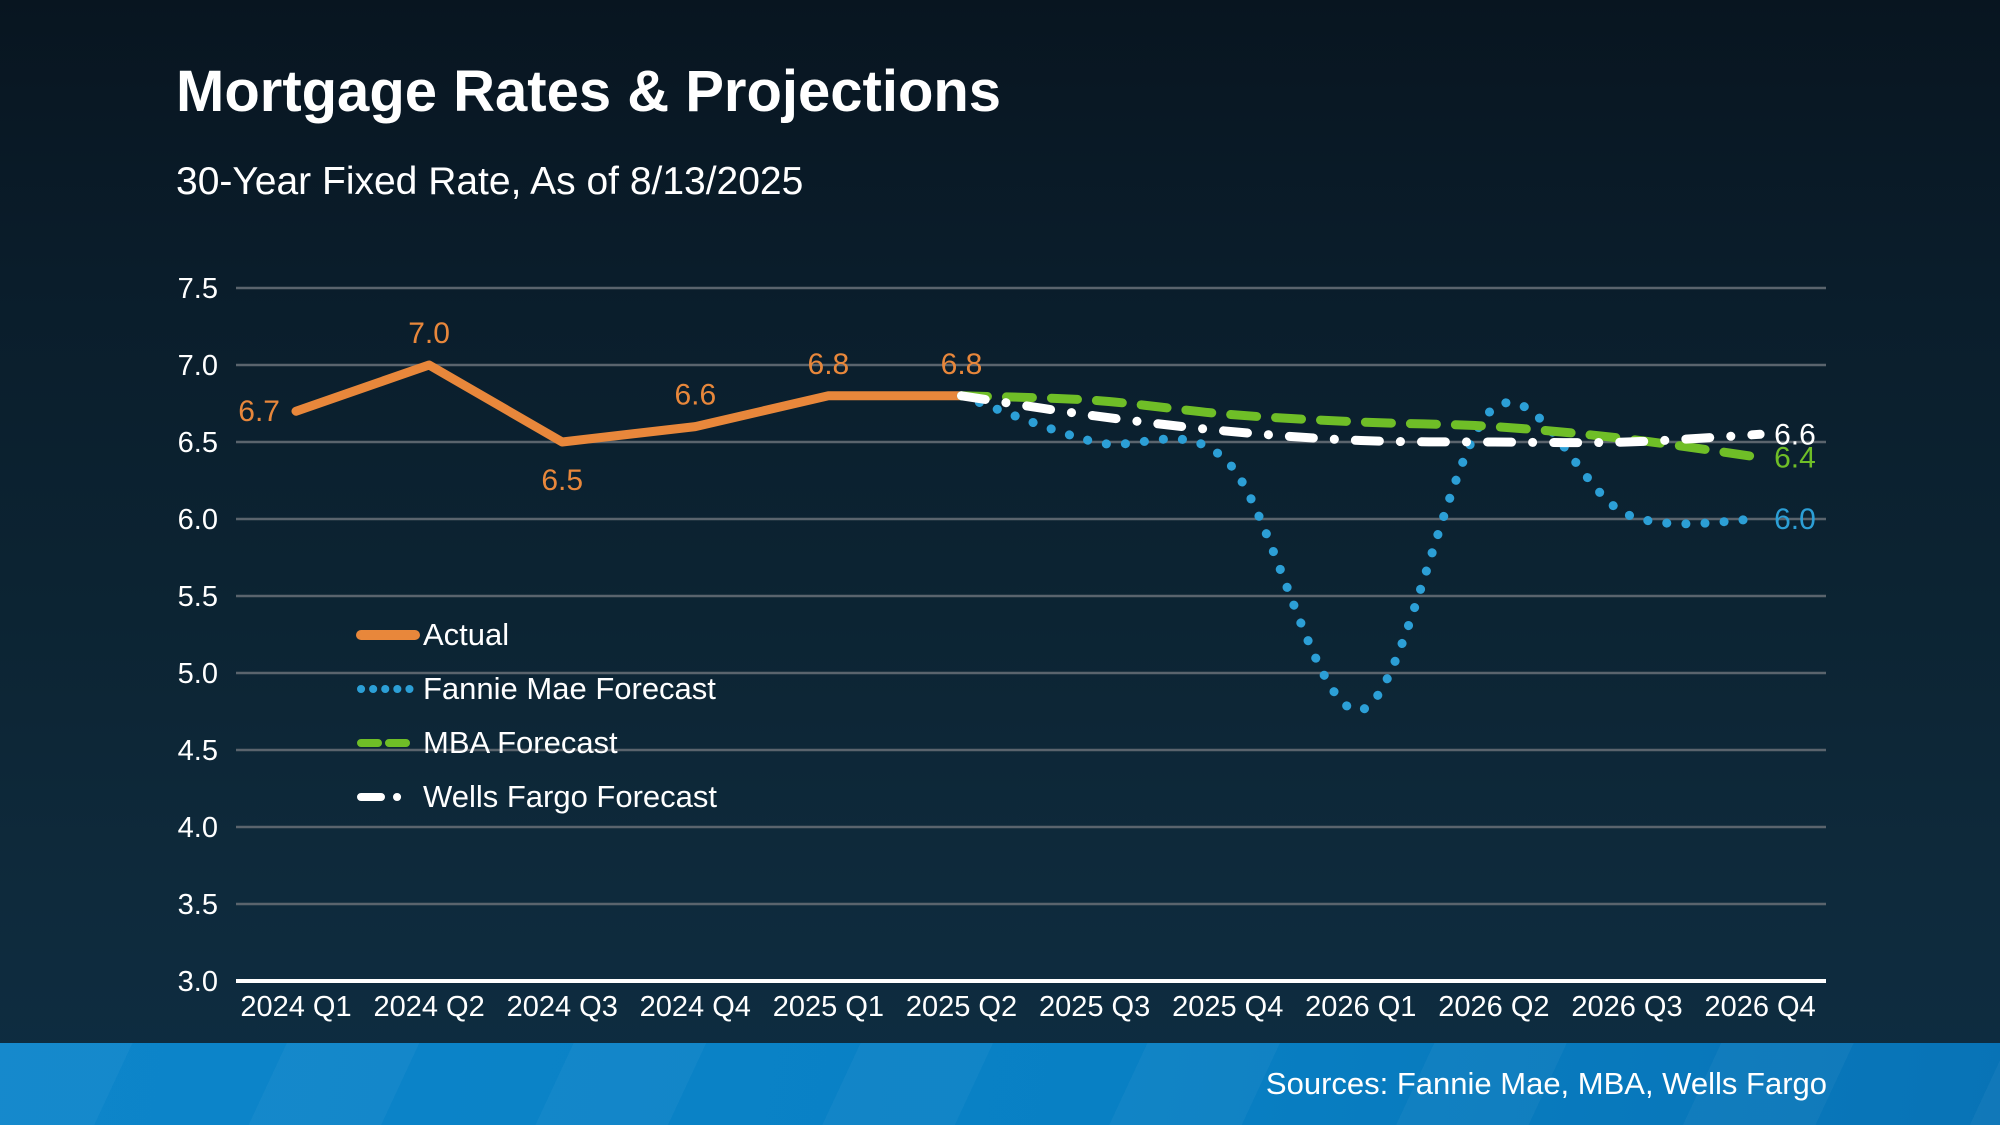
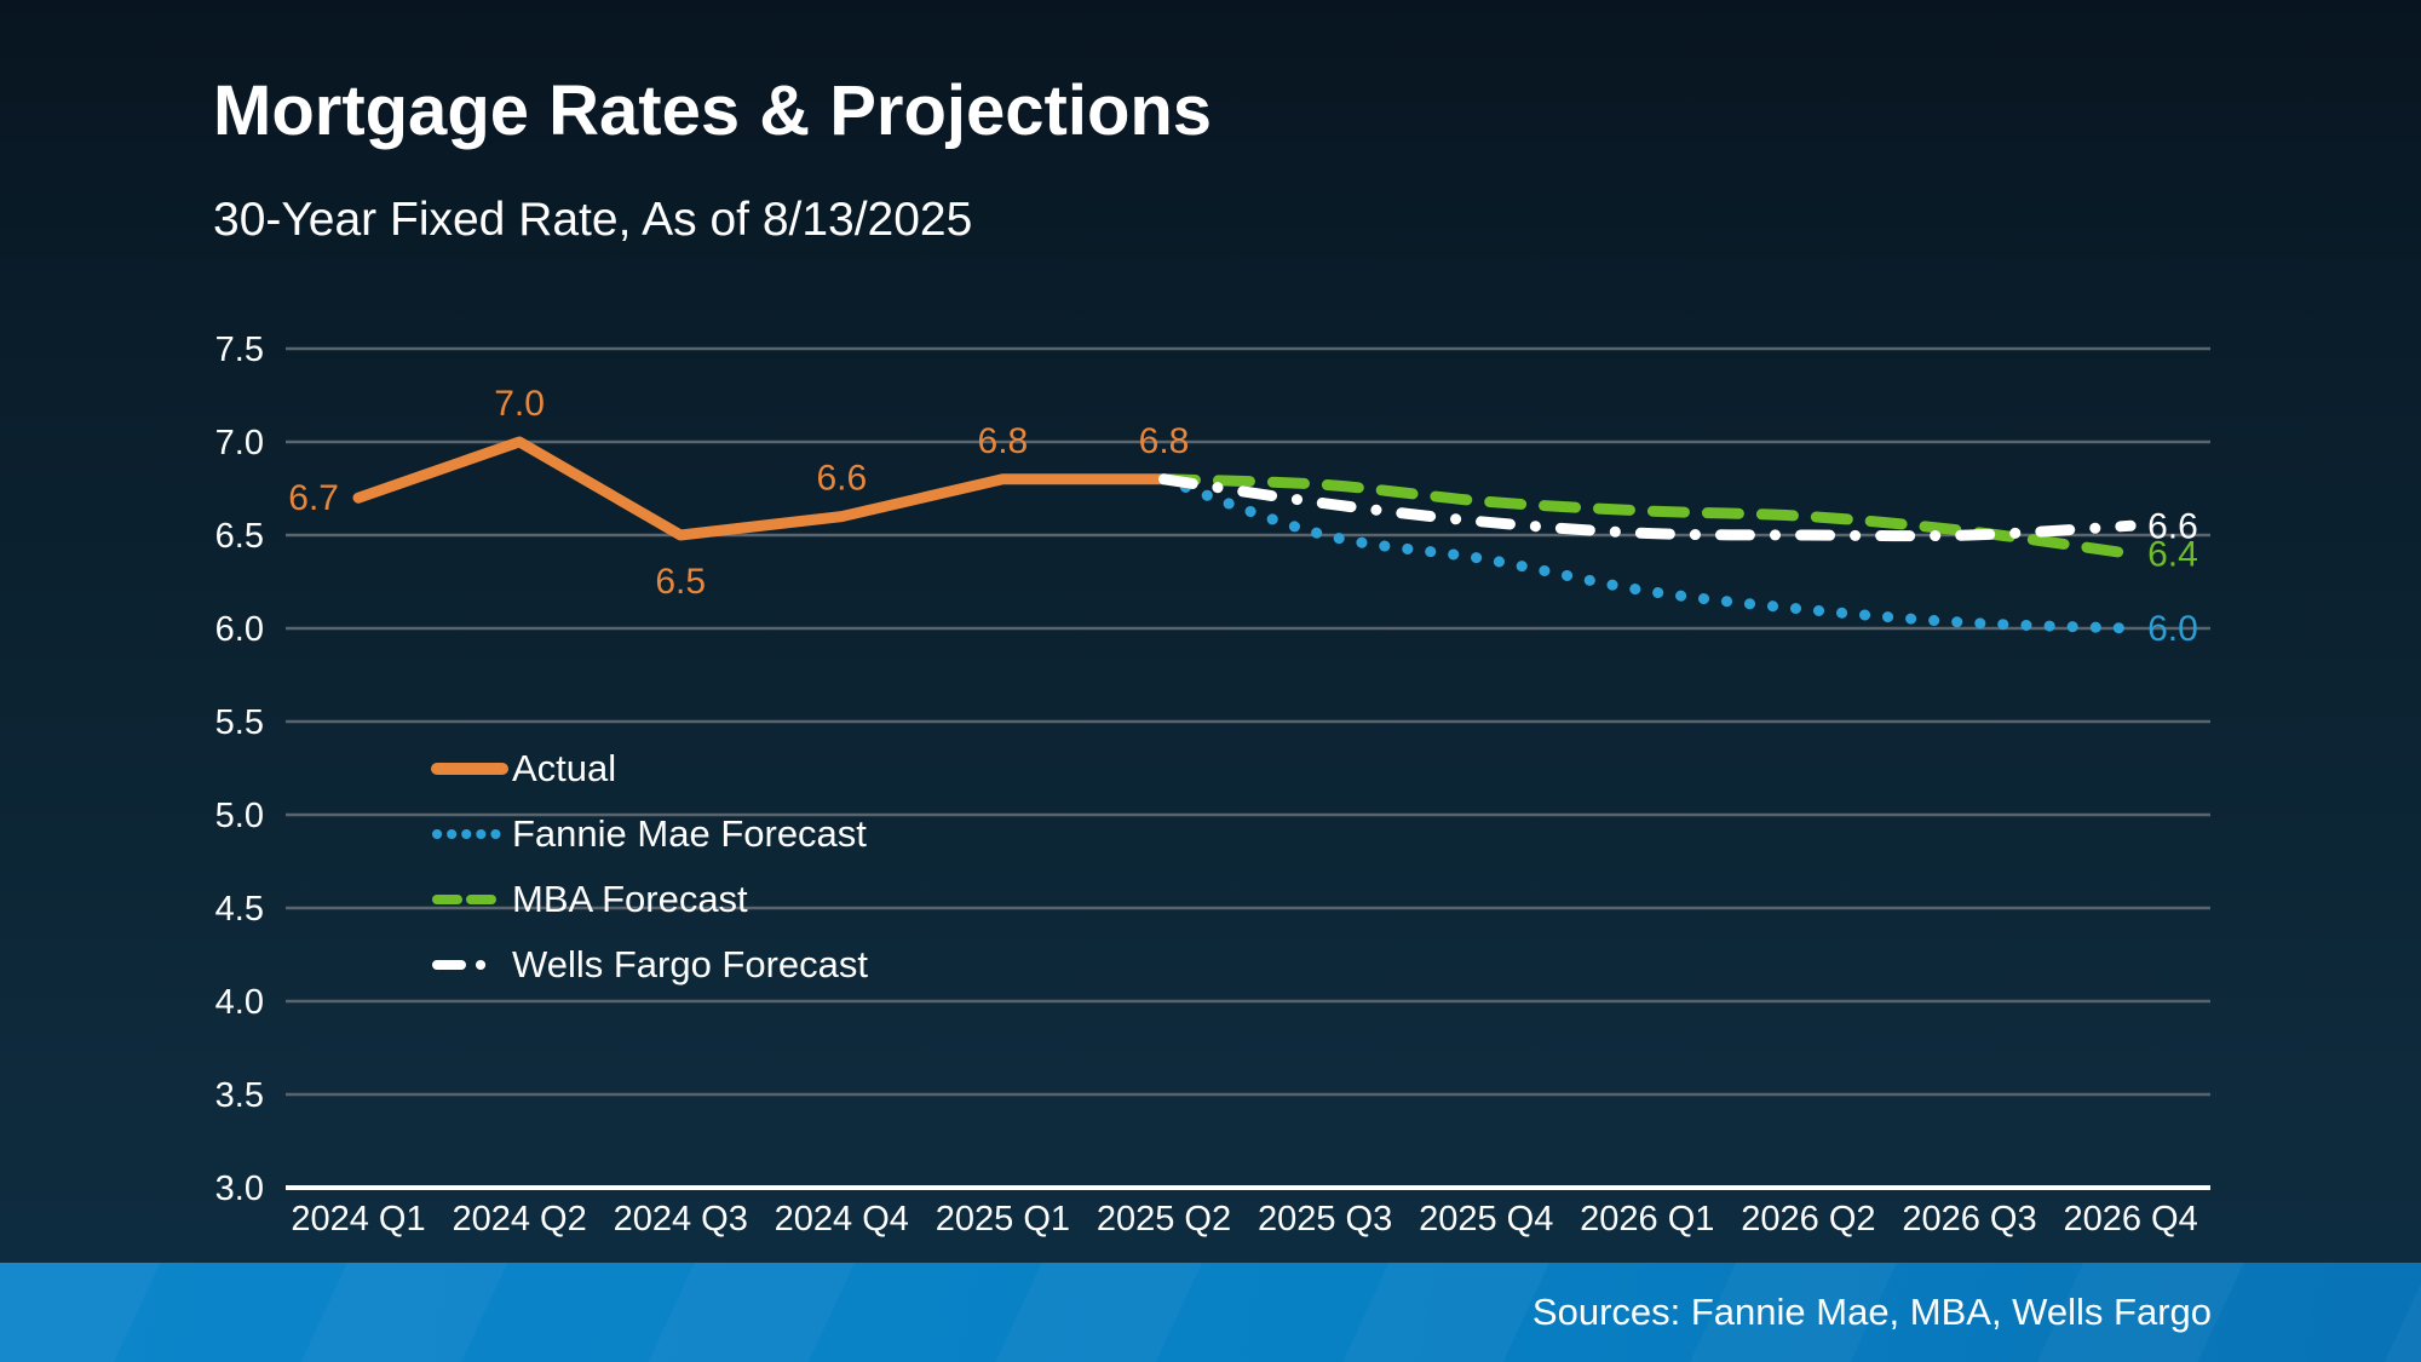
Fannie Mae Forecast/2026 Q1: 4.76 -> 6.20
Fannie Mae Forecast/2026 Q2: 6.72 -> 6.10
